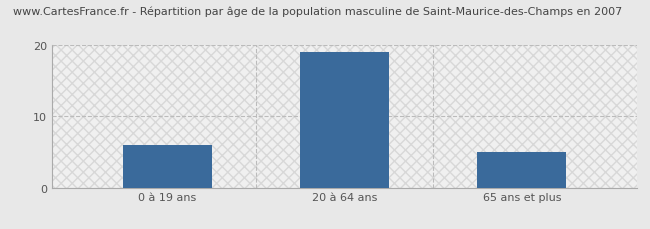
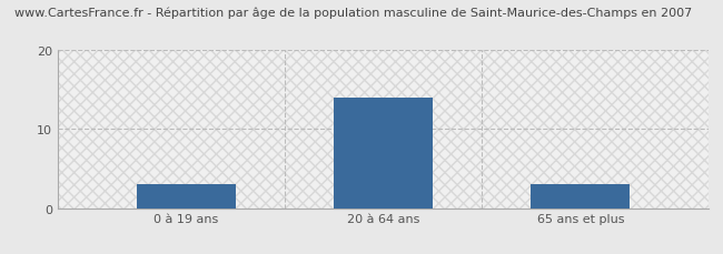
0 à 19 ans: 6 -> 3
20 à 64 ans: 19 -> 14
65 ans et plus: 5 -> 3
